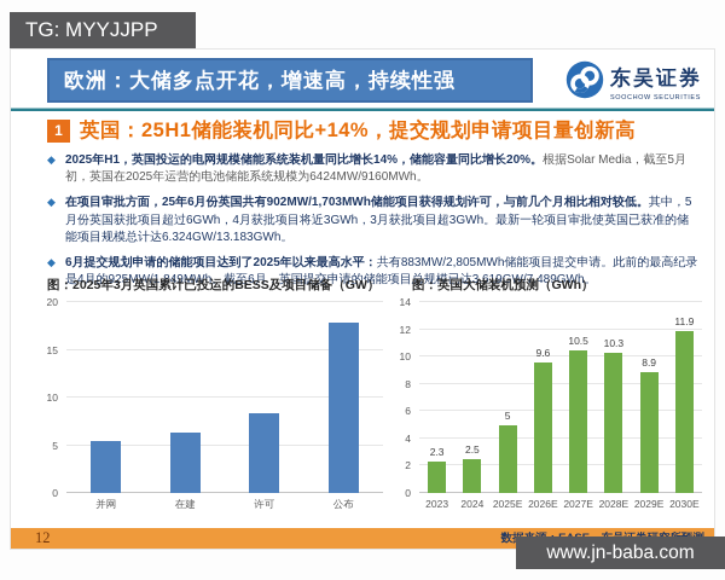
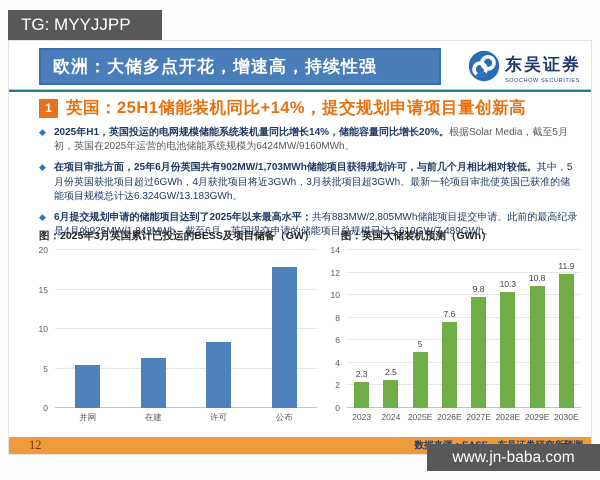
图：英国大储装机预测（GWh）/2026E: 9.6 -> 7.6
图：英国大储装机预测（GWh）/2027E: 10.5 -> 9.8
图：英国大储装机预测（GWh）/2029E: 8.9 -> 10.8
